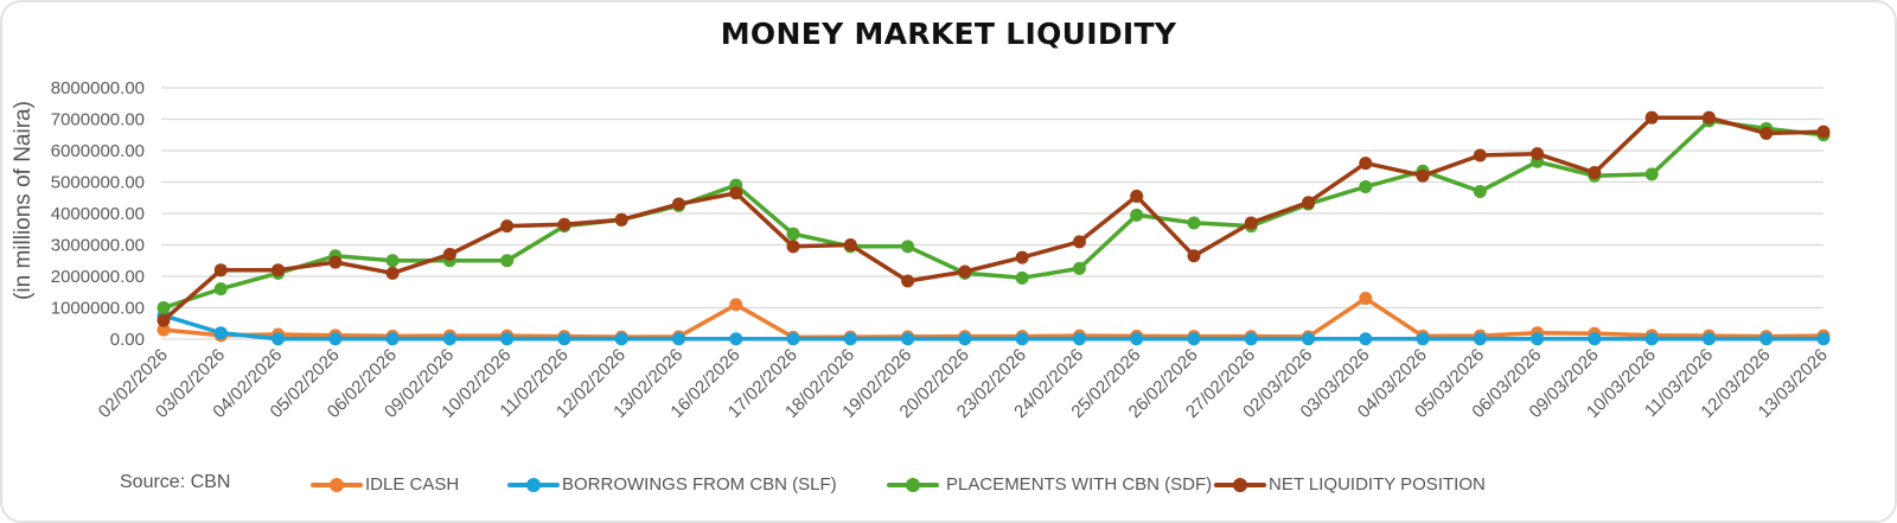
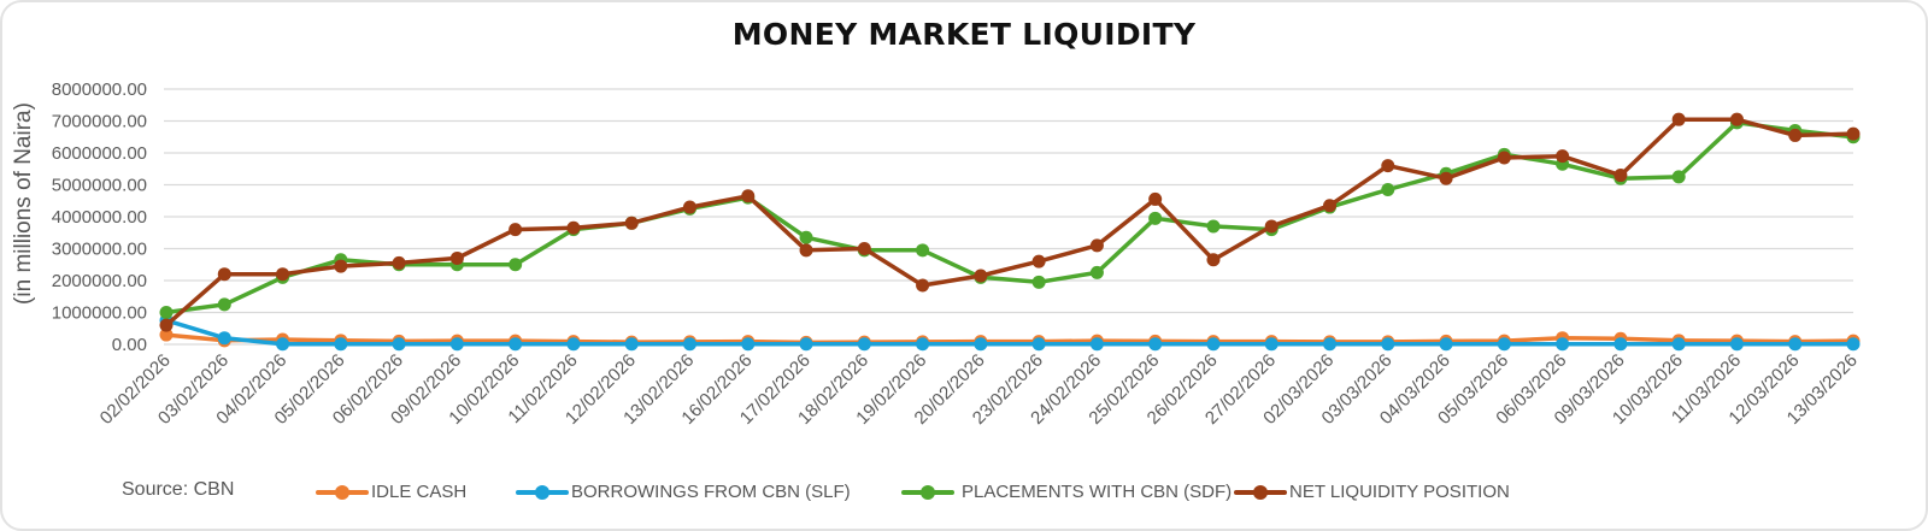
PLACEMENTS WITH CBN (SDF)/03/02/2026: 1600000 -> 1200000
NET LIQUIDITY POSITION/06/02/2026: 2100000 -> 2600000
IDLE CASH/16/02/2026: 1100000 -> 100000
PLACEMENTS WITH CBN (SDF)/16/02/2026: 4900000 -> 4600000
IDLE CASH/03/03/2026: 1300000 -> 100000
PLACEMENTS WITH CBN (SDF)/05/03/2026: 4700000 -> 6000000
